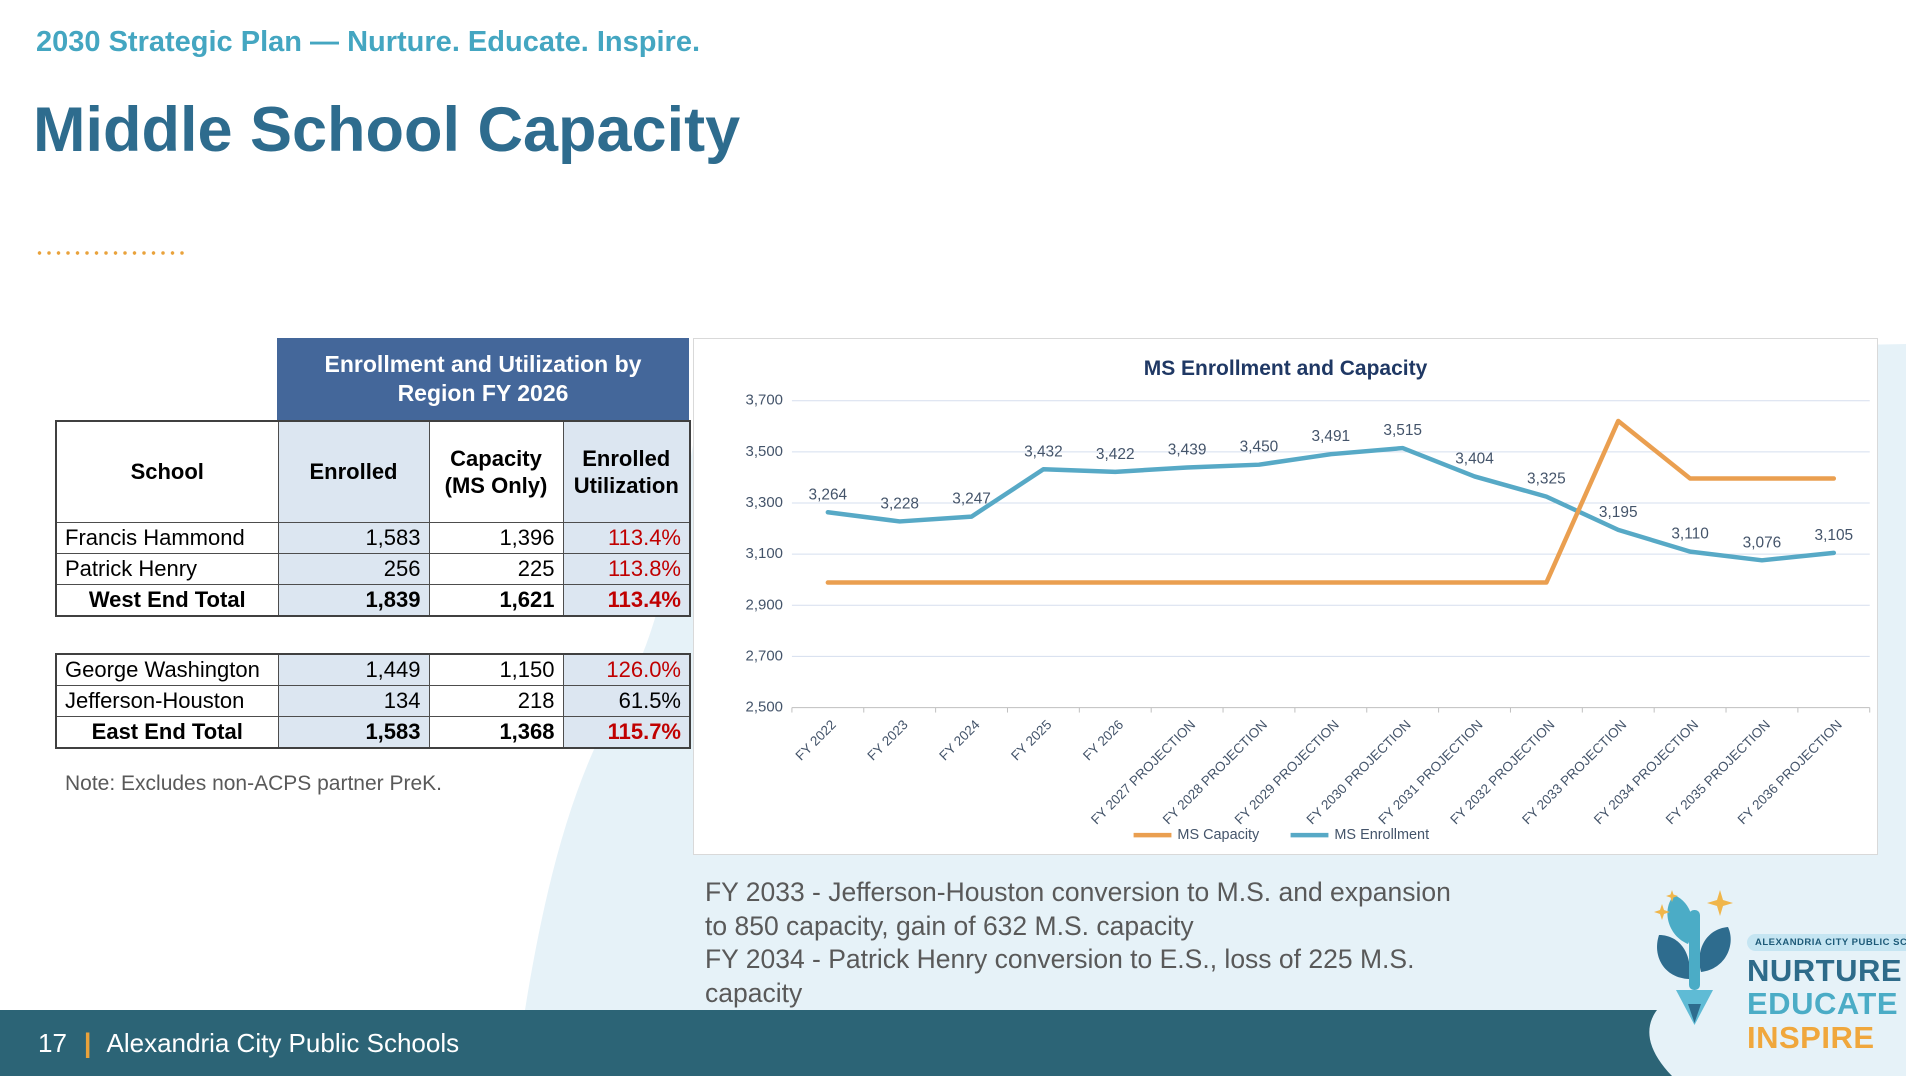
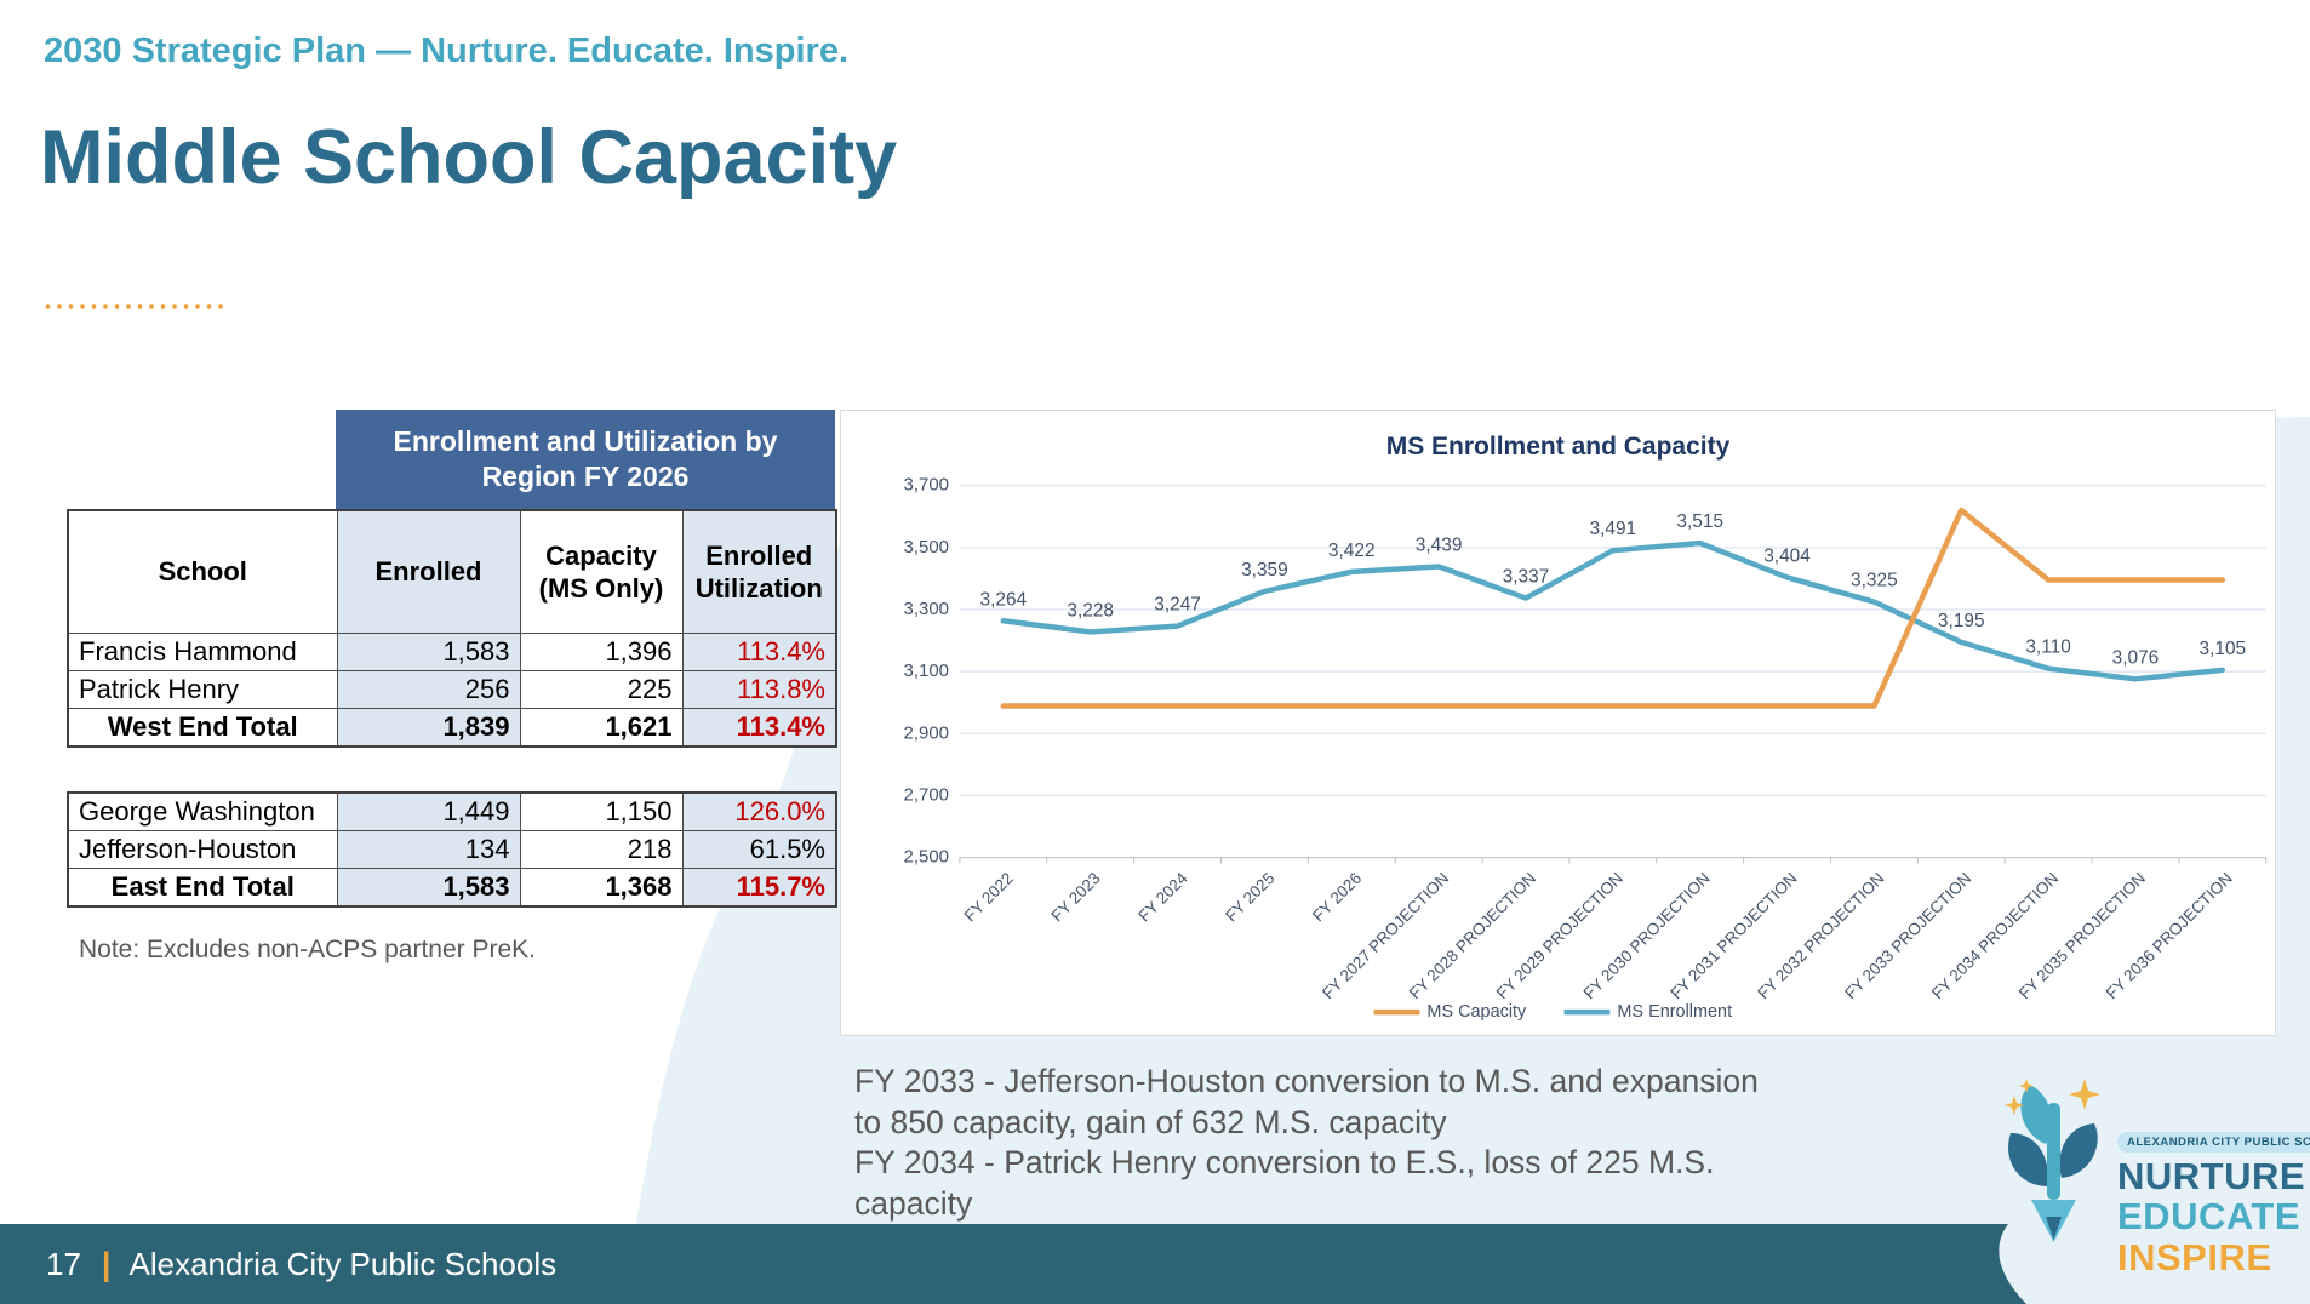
MS Enrollment/FY 2025: 3,432 -> 3,359
MS Enrollment/FY 2028 PROJECTION: 3,450 -> 3,337
